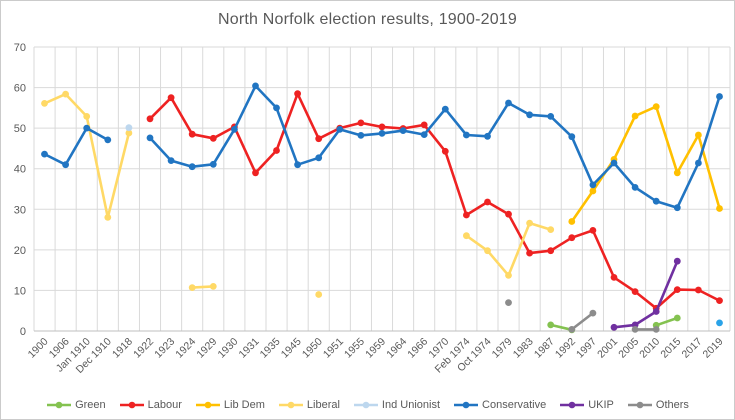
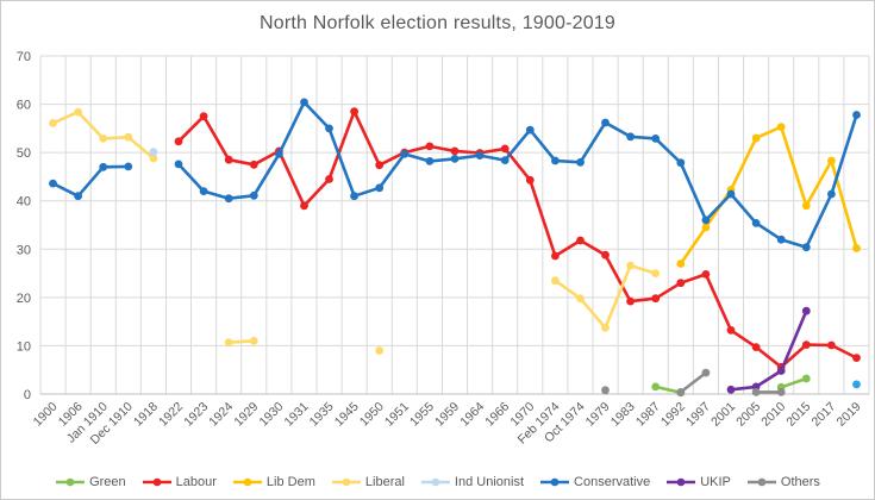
Conservative/Jan 1910: 50 -> 47
Liberal/Dec 1910: 28 -> 53
Others/1979: 7 -> 1
